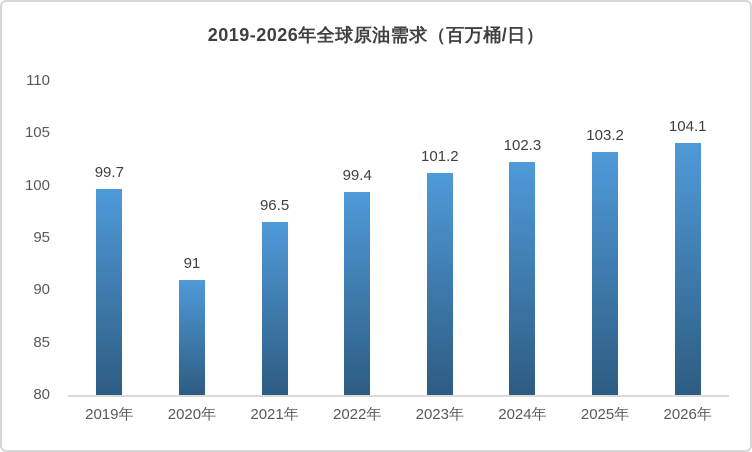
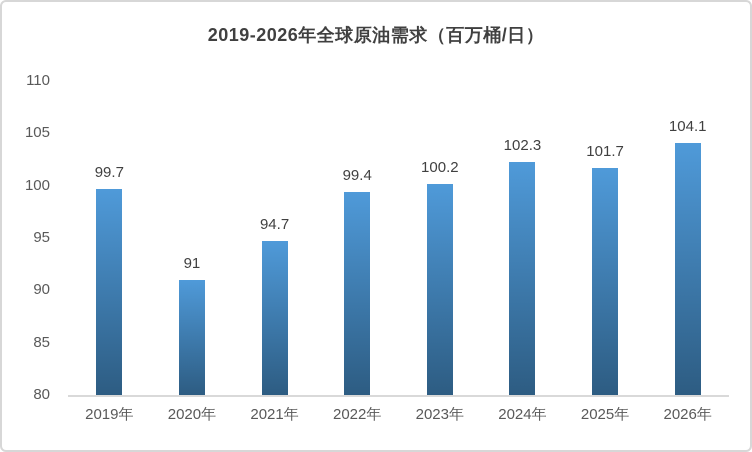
2021年: 96.5 -> 94.7
2023年: 101.2 -> 100.2
2025年: 103.2 -> 101.7
